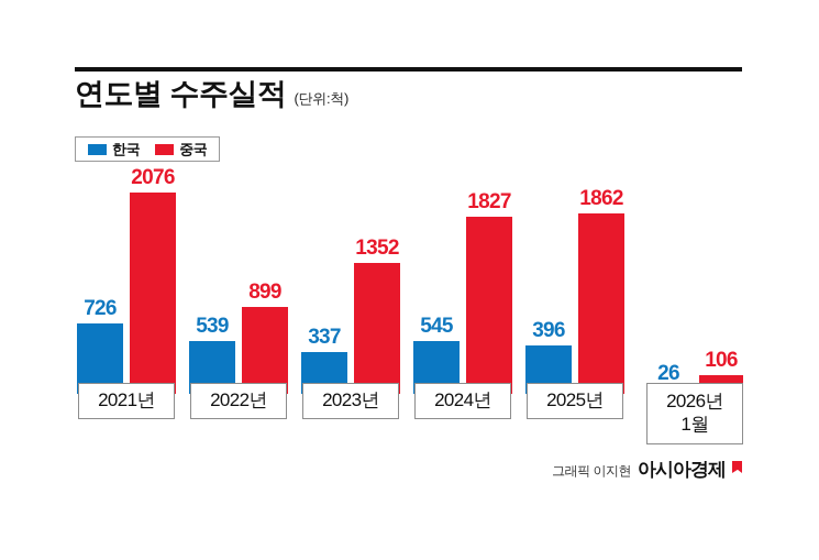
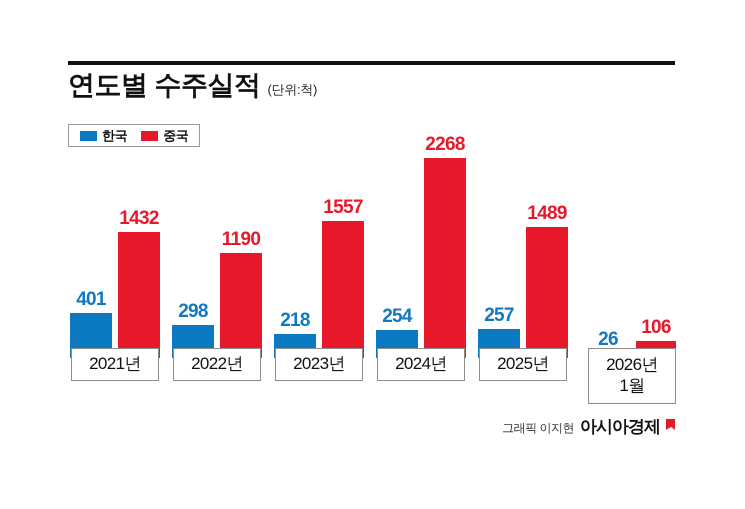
한국/2021년: 726 -> 401
중국/2021년: 2076 -> 1432
한국/2022년: 539 -> 298
중국/2022년: 899 -> 1190
한국/2023년: 337 -> 218
중국/2023년: 1352 -> 1557
한국/2024년: 545 -> 254
중국/2024년: 1827 -> 2268
한국/2025년: 396 -> 257
중국/2025년: 1862 -> 1489
